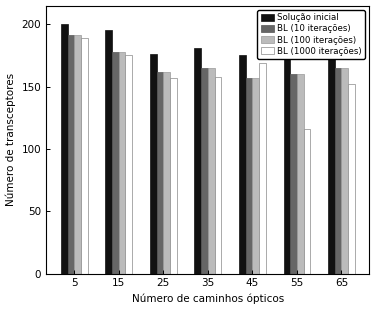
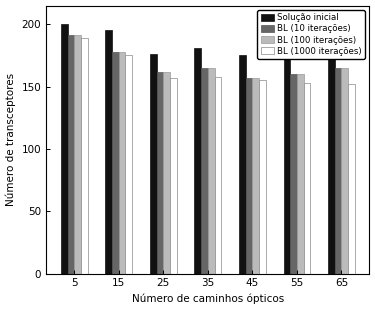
BL (1000 iterações)/45: 169 -> 155
BL (1000 iterações)/55: 116 -> 153
